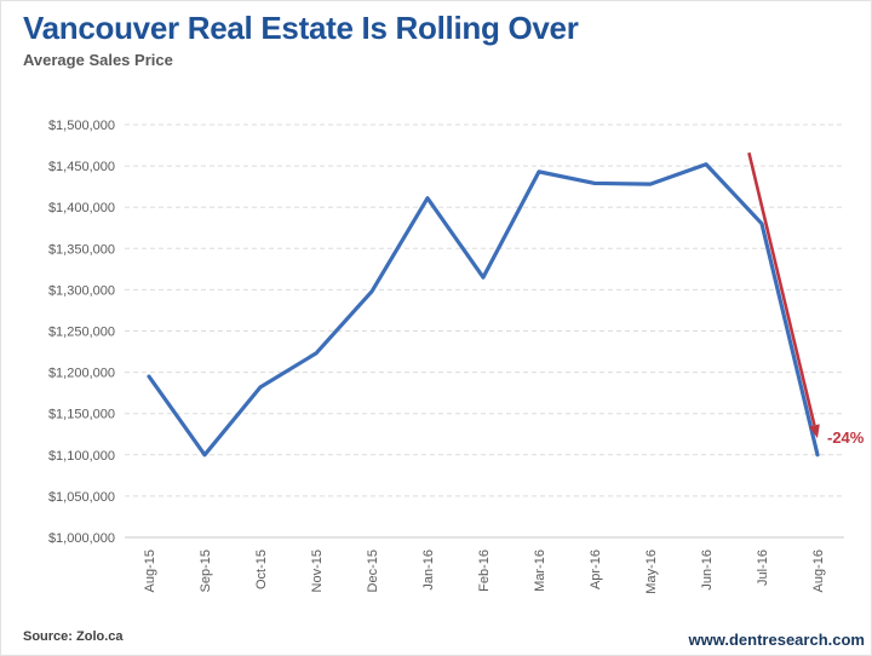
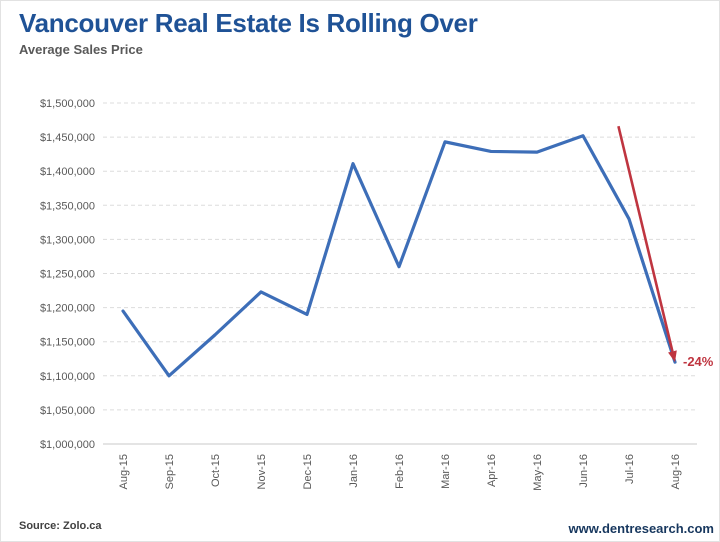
Oct-15: $1180000 -> $1160000
Dec-15: $1300000 -> $1190000
Feb-16: $1320000 -> $1260000
Jul-16: $1380000 -> $1330000
Aug-16: $1100000 -> $1120000
